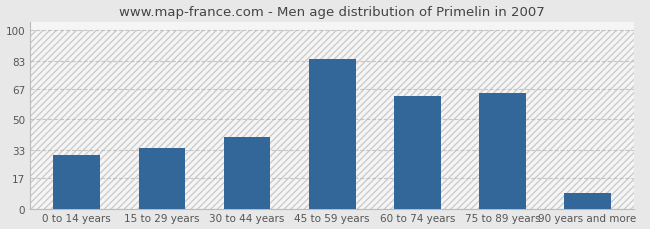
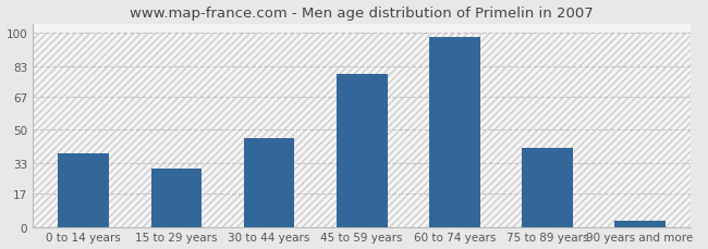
0 to 14 years: 30 -> 38
15 to 29 years: 34 -> 30
30 to 44 years: 40 -> 46
45 to 59 years: 84 -> 79
60 to 74 years: 63 -> 98
75 to 89 years: 65 -> 41
90 years and more: 9 -> 3
